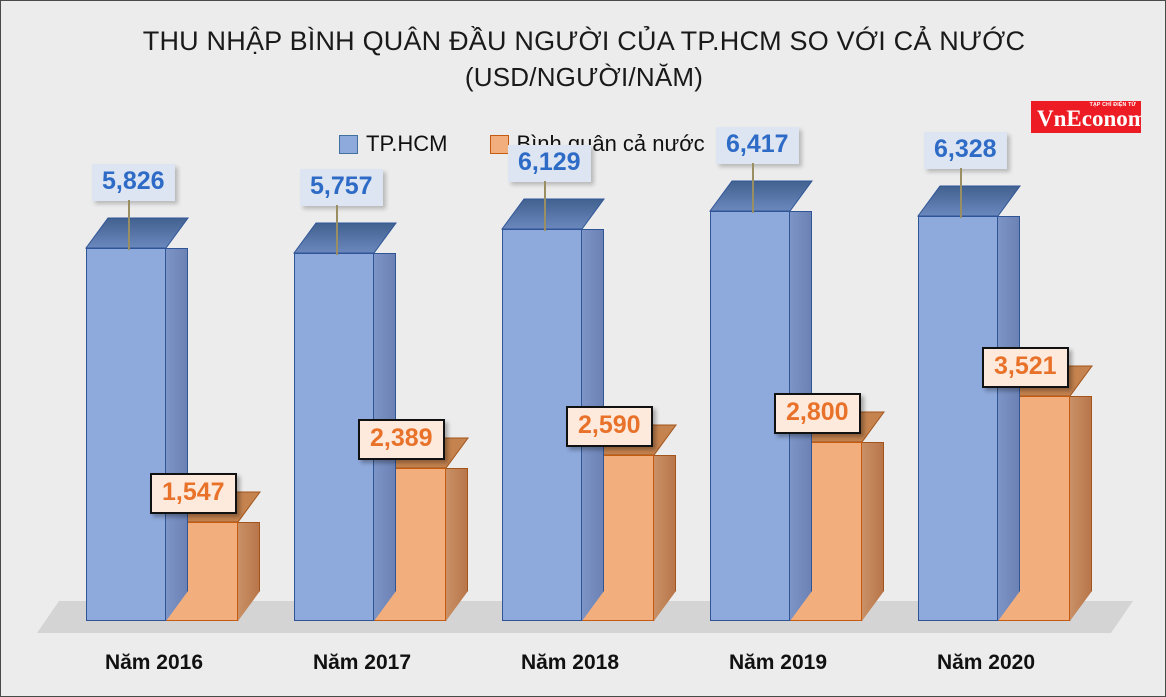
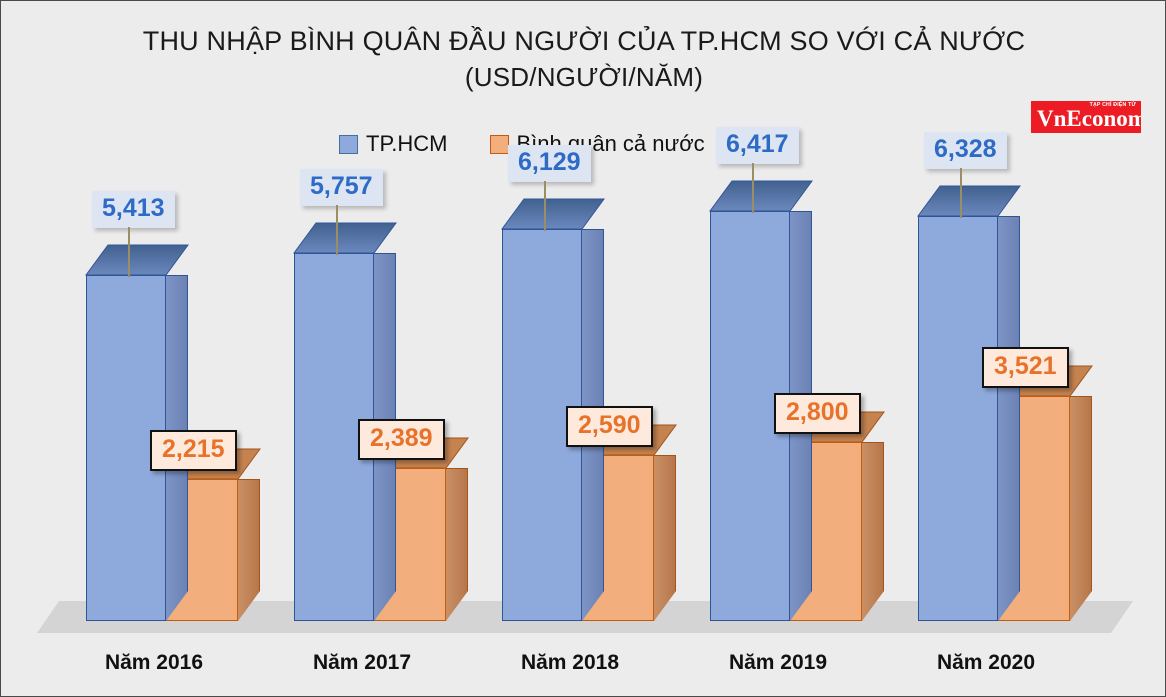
TP.HCM/Năm 2016: 5,826 -> 5,413
Bình quân cả nước/Năm 2016: 1,547 -> 2,215
